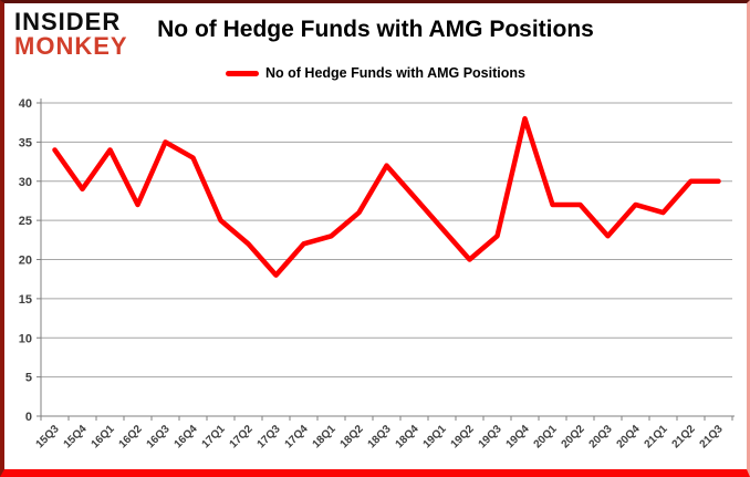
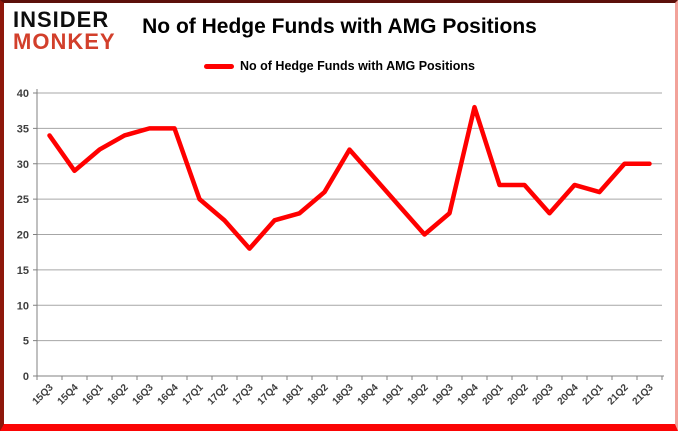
16Q1: 34 -> 32
16Q2: 27 -> 34
16Q4: 33 -> 35
